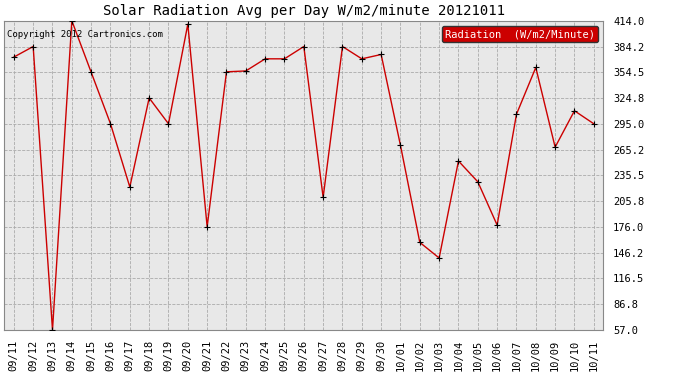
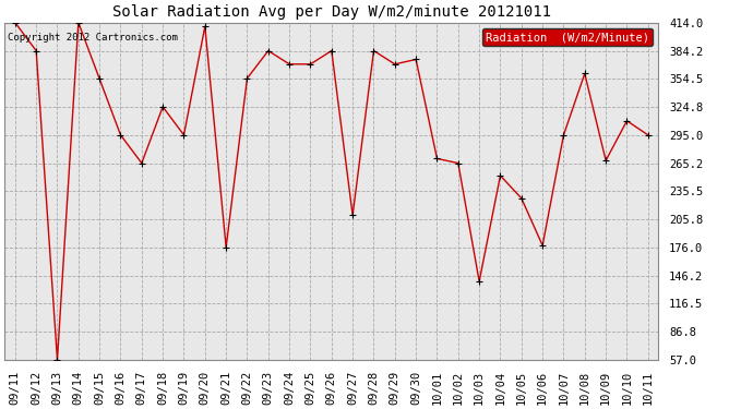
09/11: 372 -> 414
09/17: 222 -> 265
09/23: 356 -> 384
10/02: 158 -> 265
10/07: 306 -> 295
